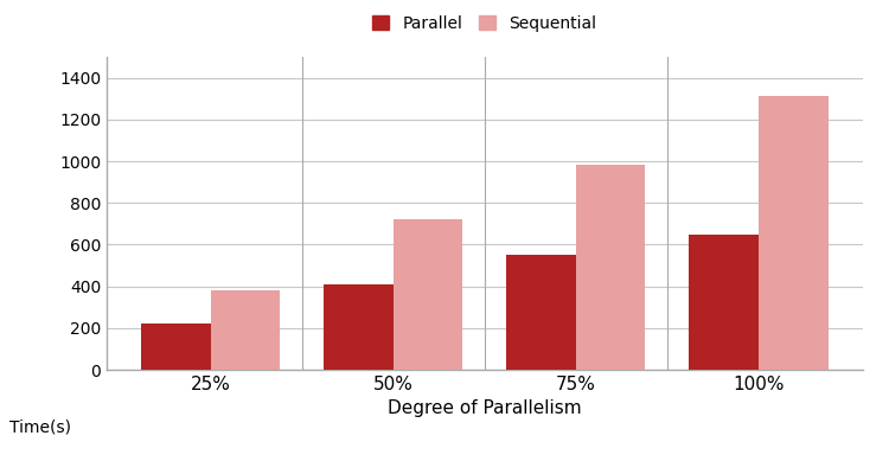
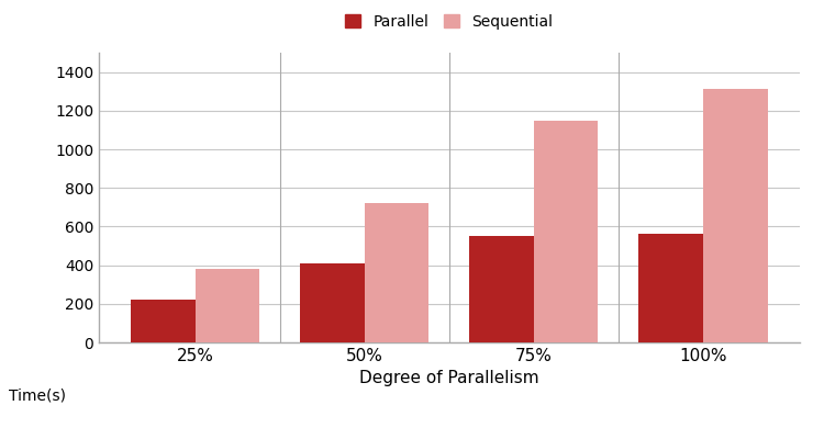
Sequential/75%: 980 -> 1150
Parallel/100%: 650 -> 560
